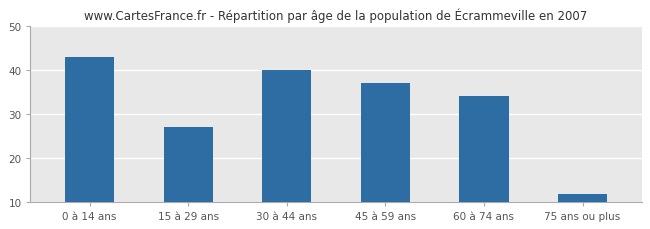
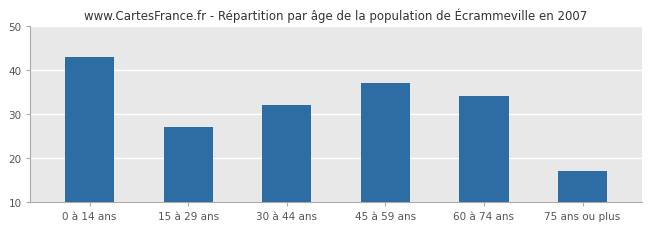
30 à 44 ans: 40 -> 32
75 ans ou plus: 12 -> 17
